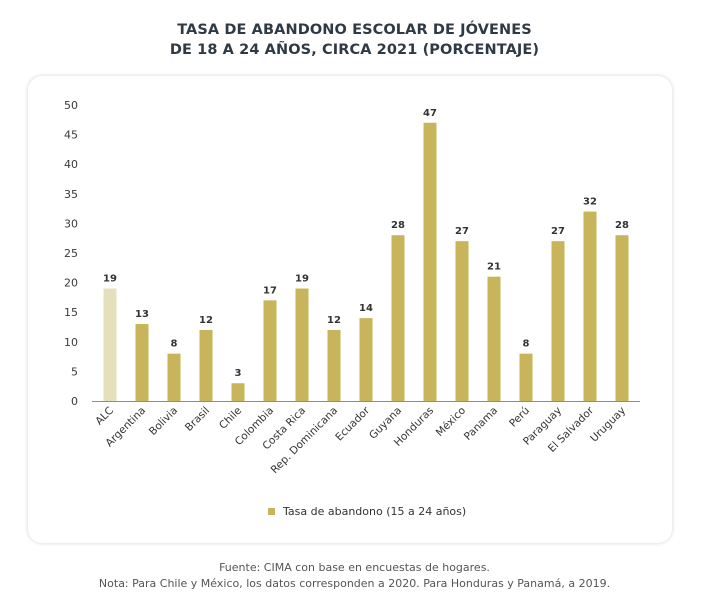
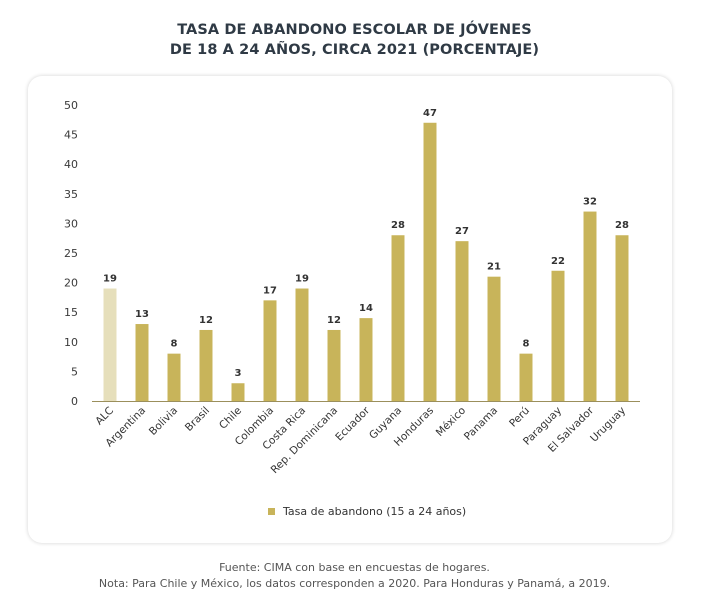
Paraguay: 27 -> 22
